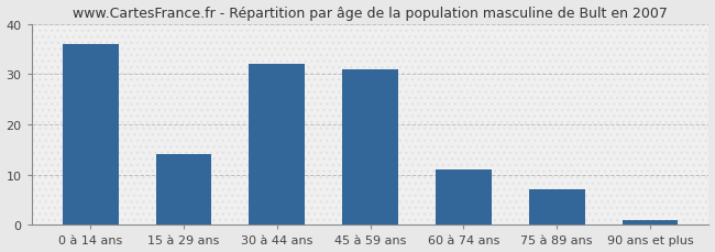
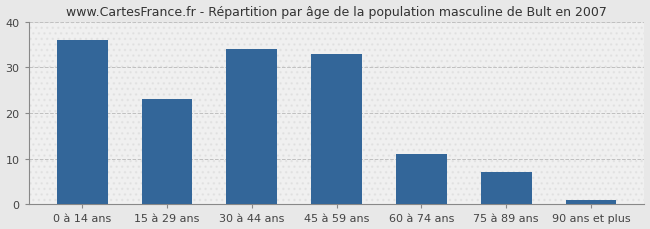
15 à 29 ans: 14 -> 23
30 à 44 ans: 32 -> 34
45 à 59 ans: 31 -> 33
